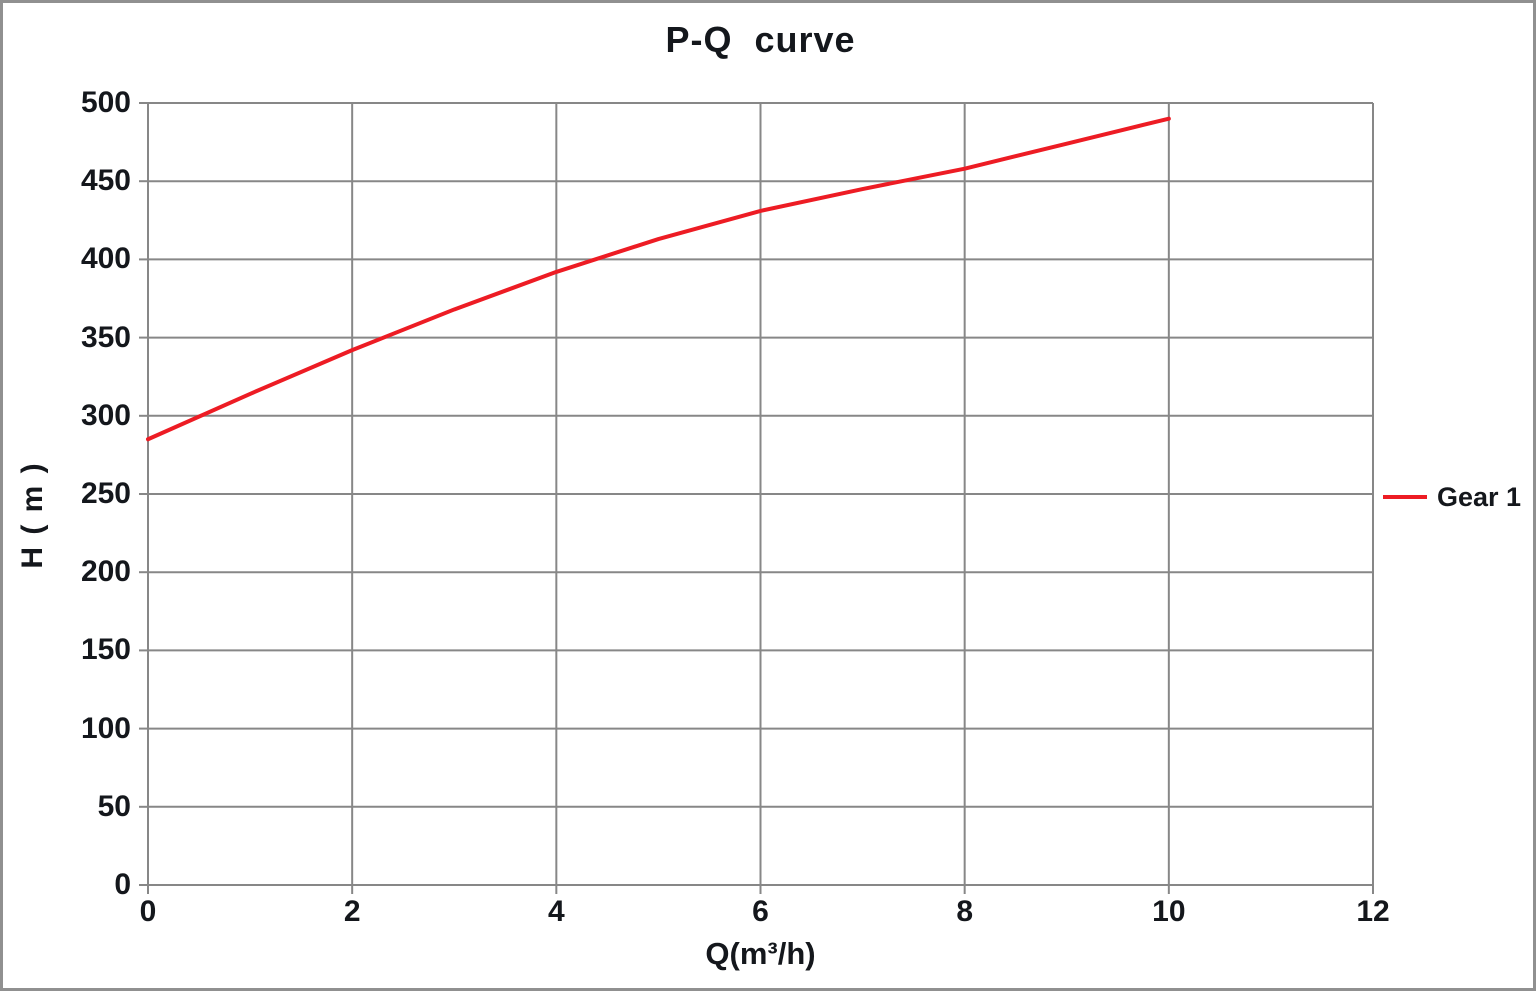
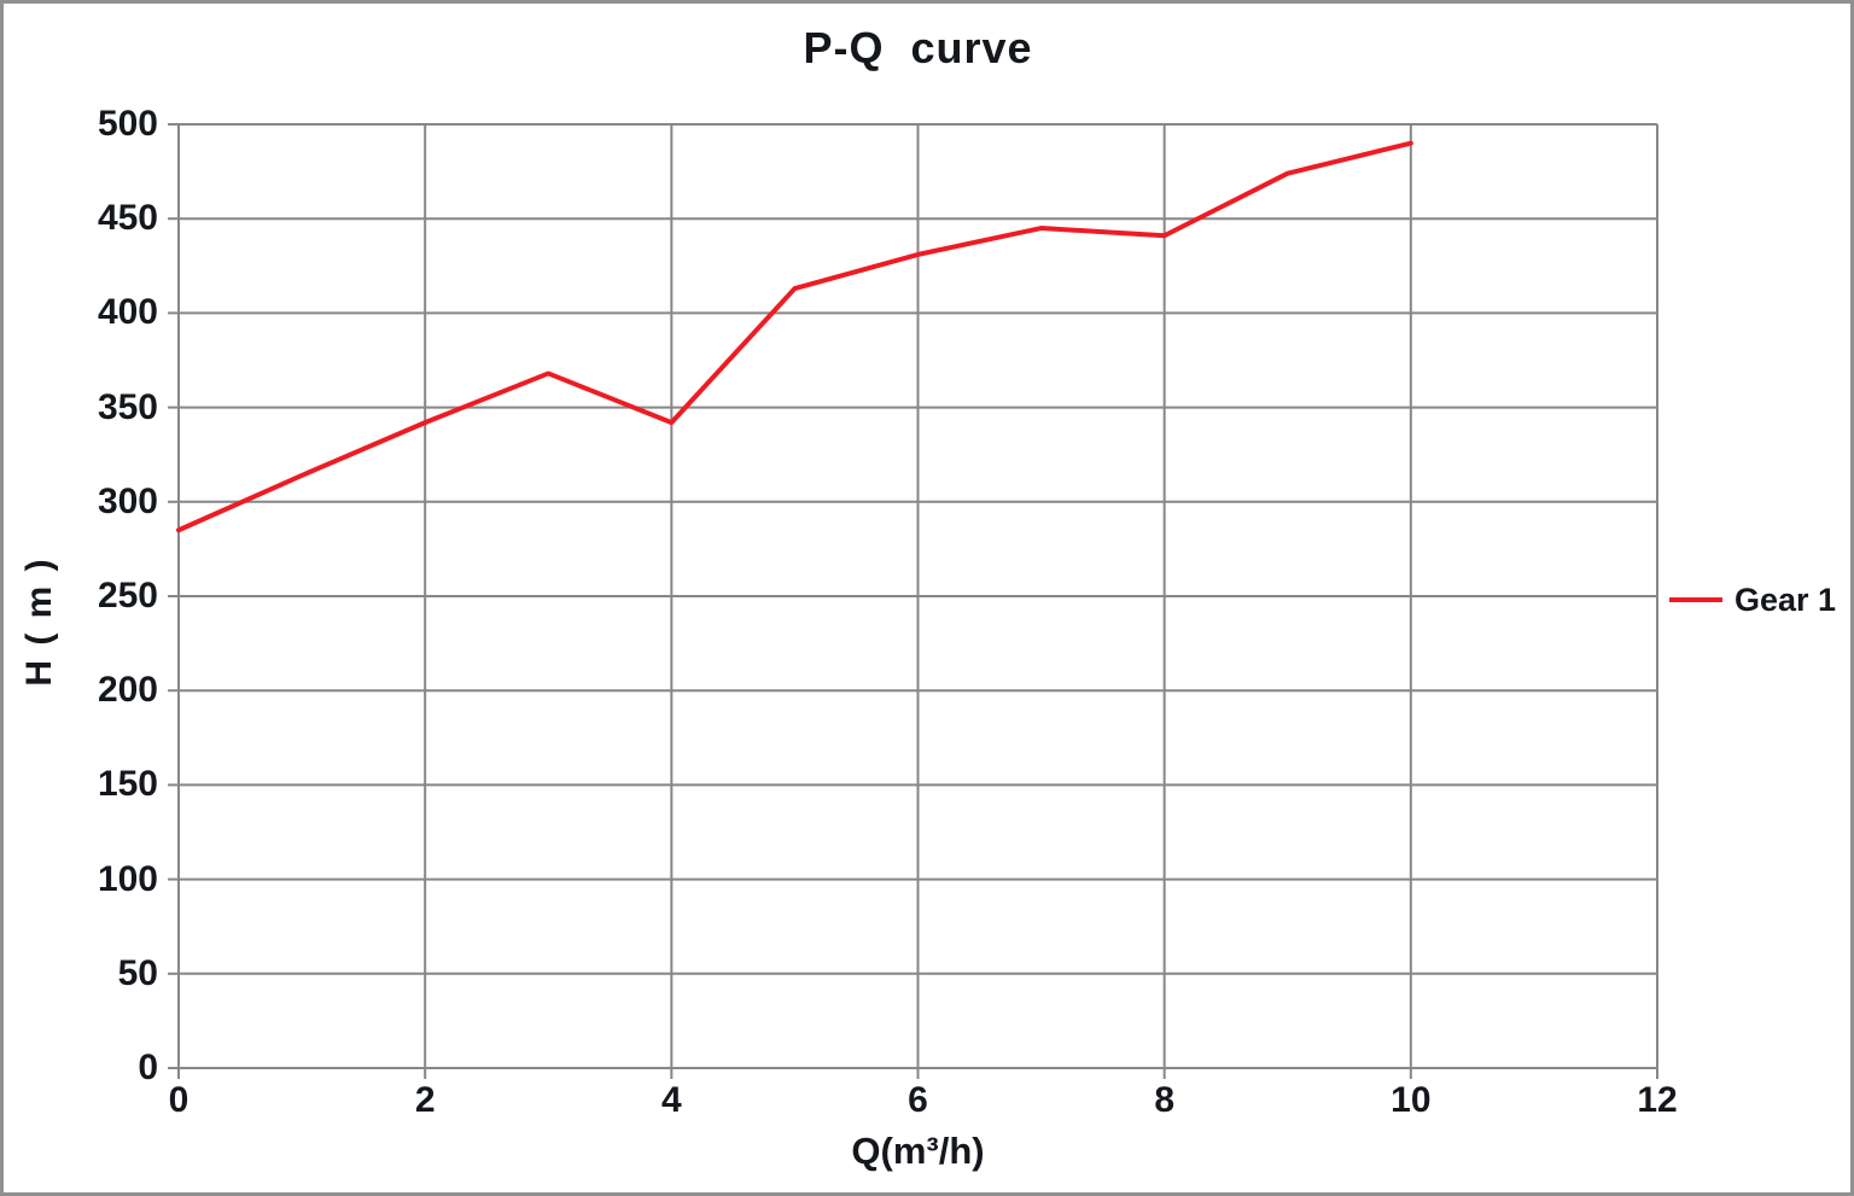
4: 392 -> 342
8: 458 -> 441
